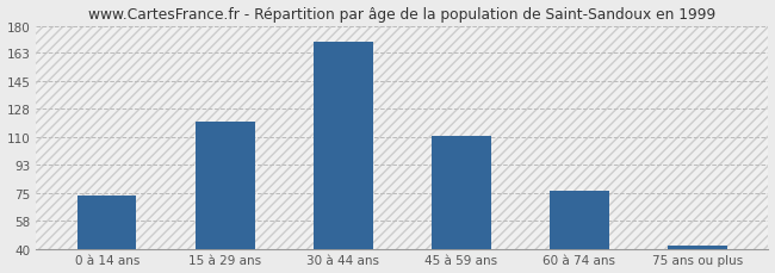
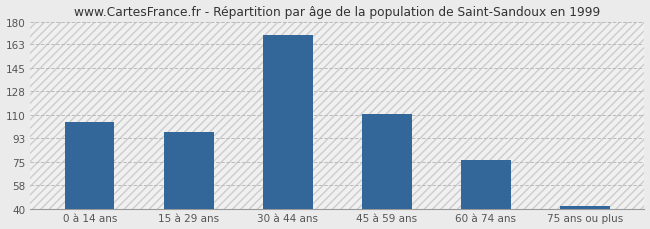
0 à 14 ans: 73 -> 105
15 à 29 ans: 120 -> 97
